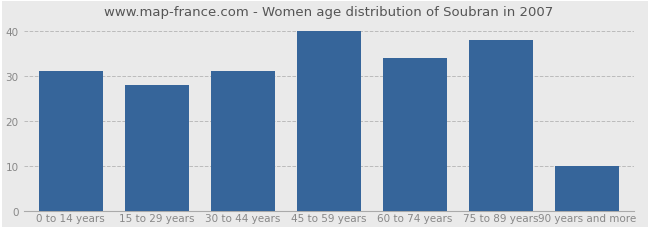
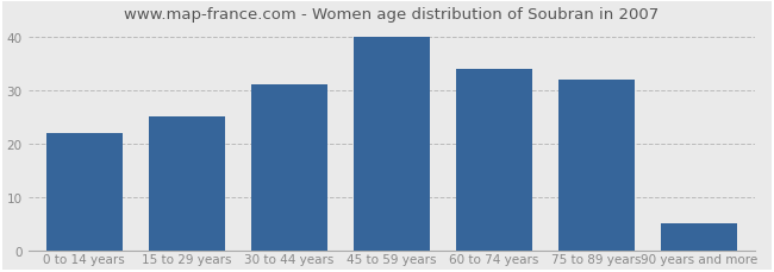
0 to 14 years: 31 -> 22
15 to 29 years: 28 -> 25
75 to 89 years: 38 -> 32
90 years and more: 10 -> 5
